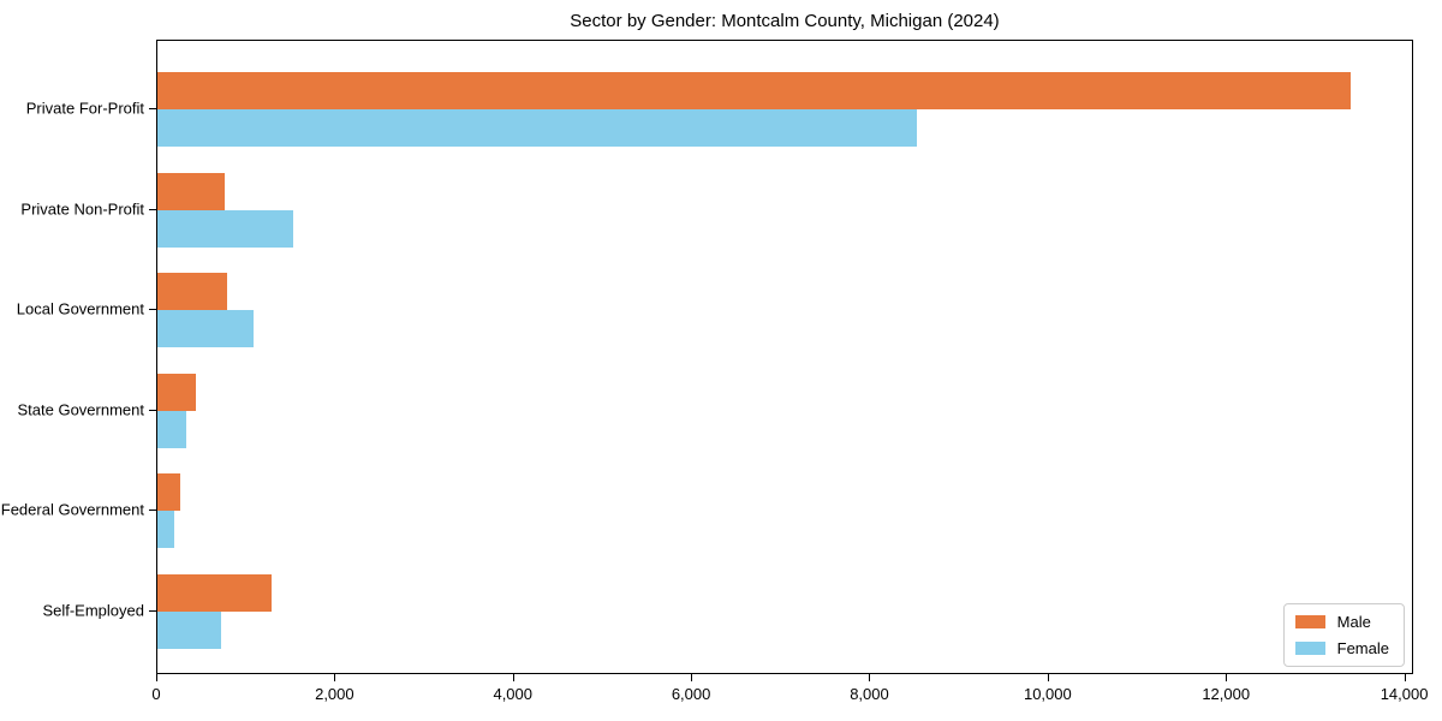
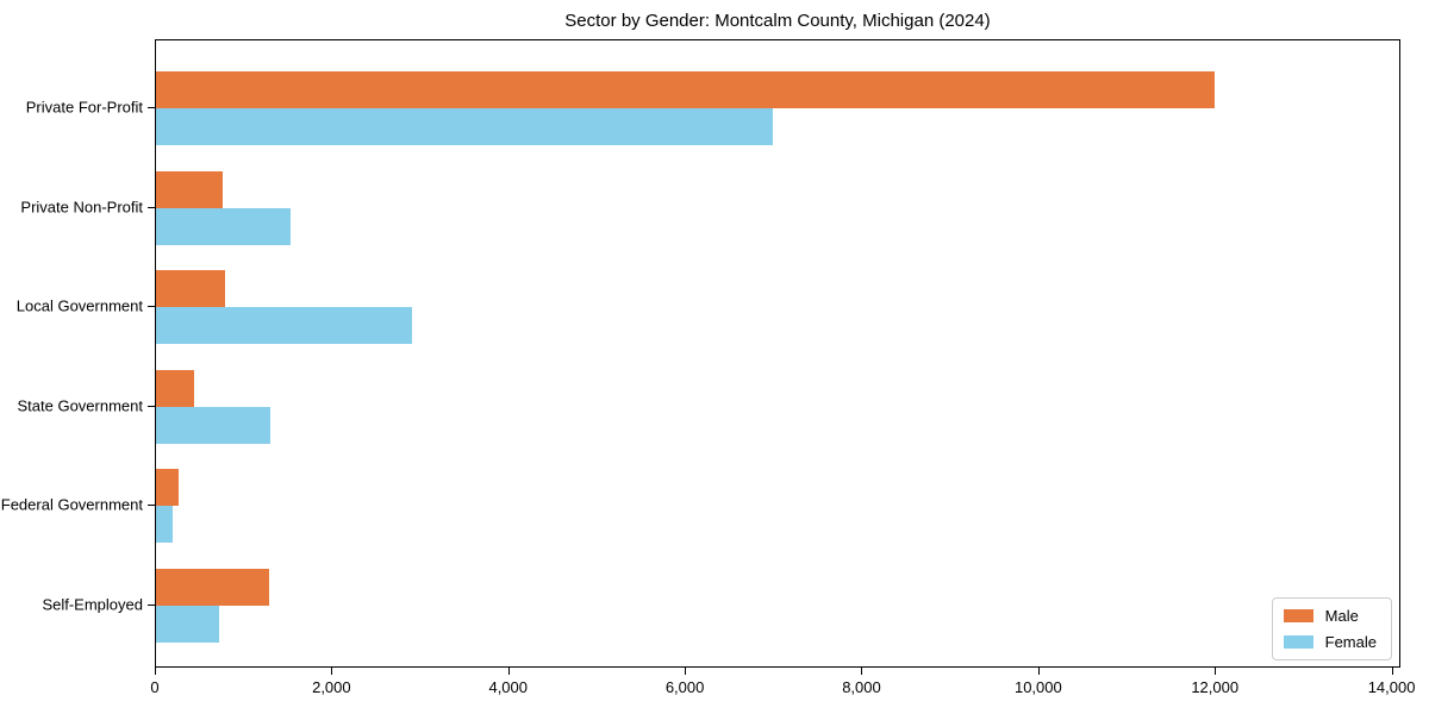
Male/Private For-Profit: 13400 -> 12000
Female/Private For-Profit: 8500 -> 7000
Female/Local Government: 1100 -> 2900
Female/State Government: 300 -> 1300
